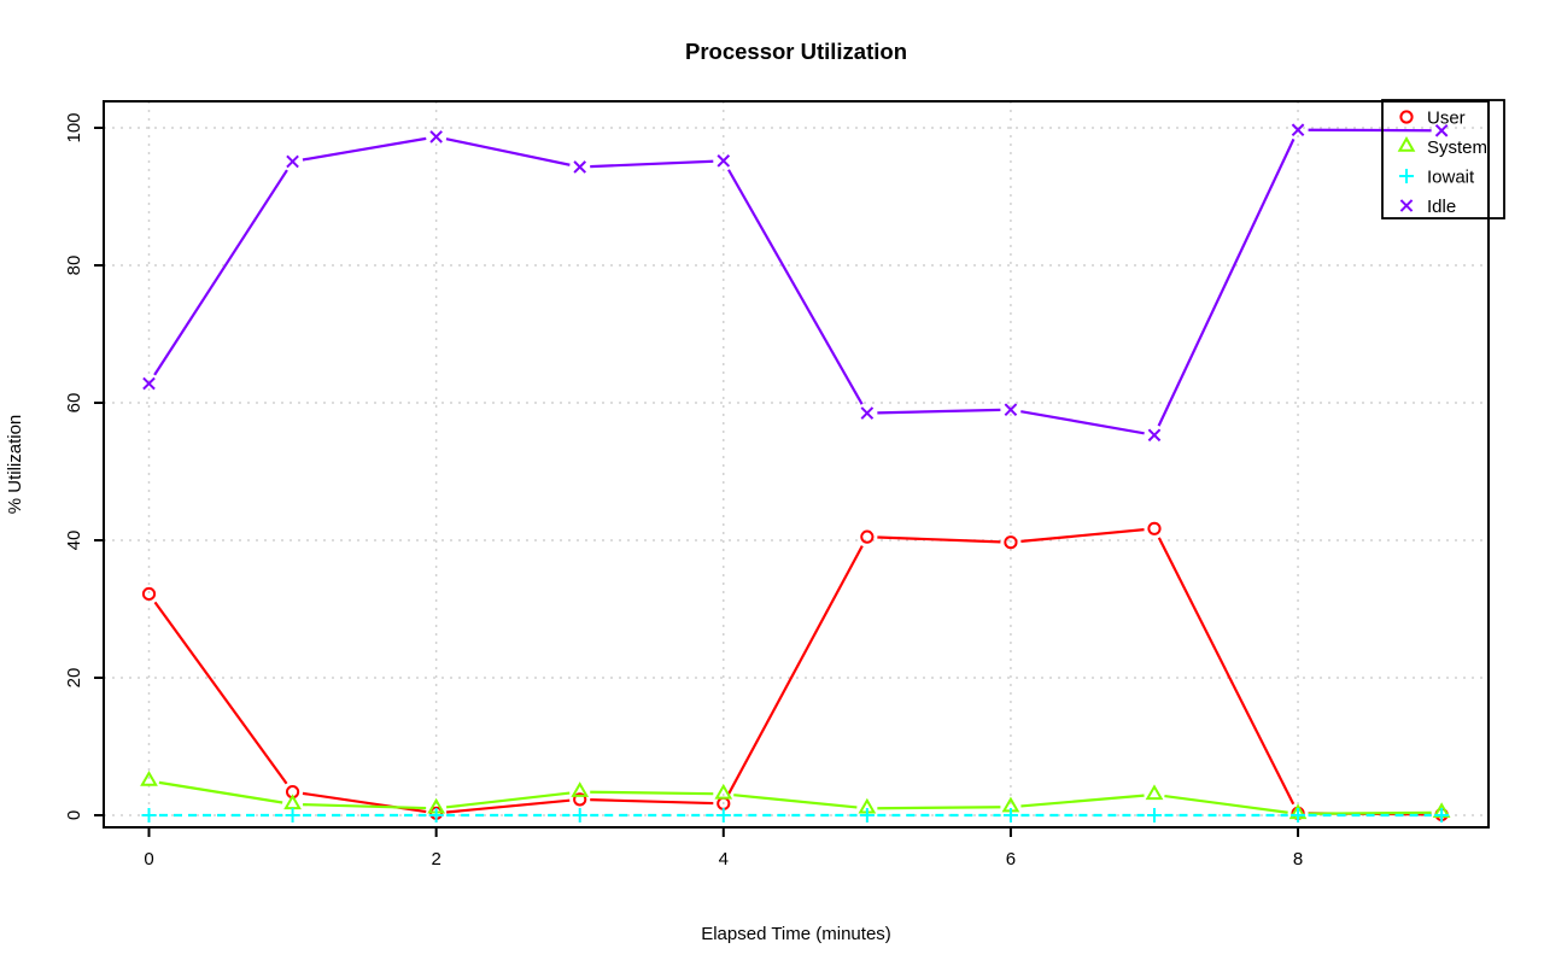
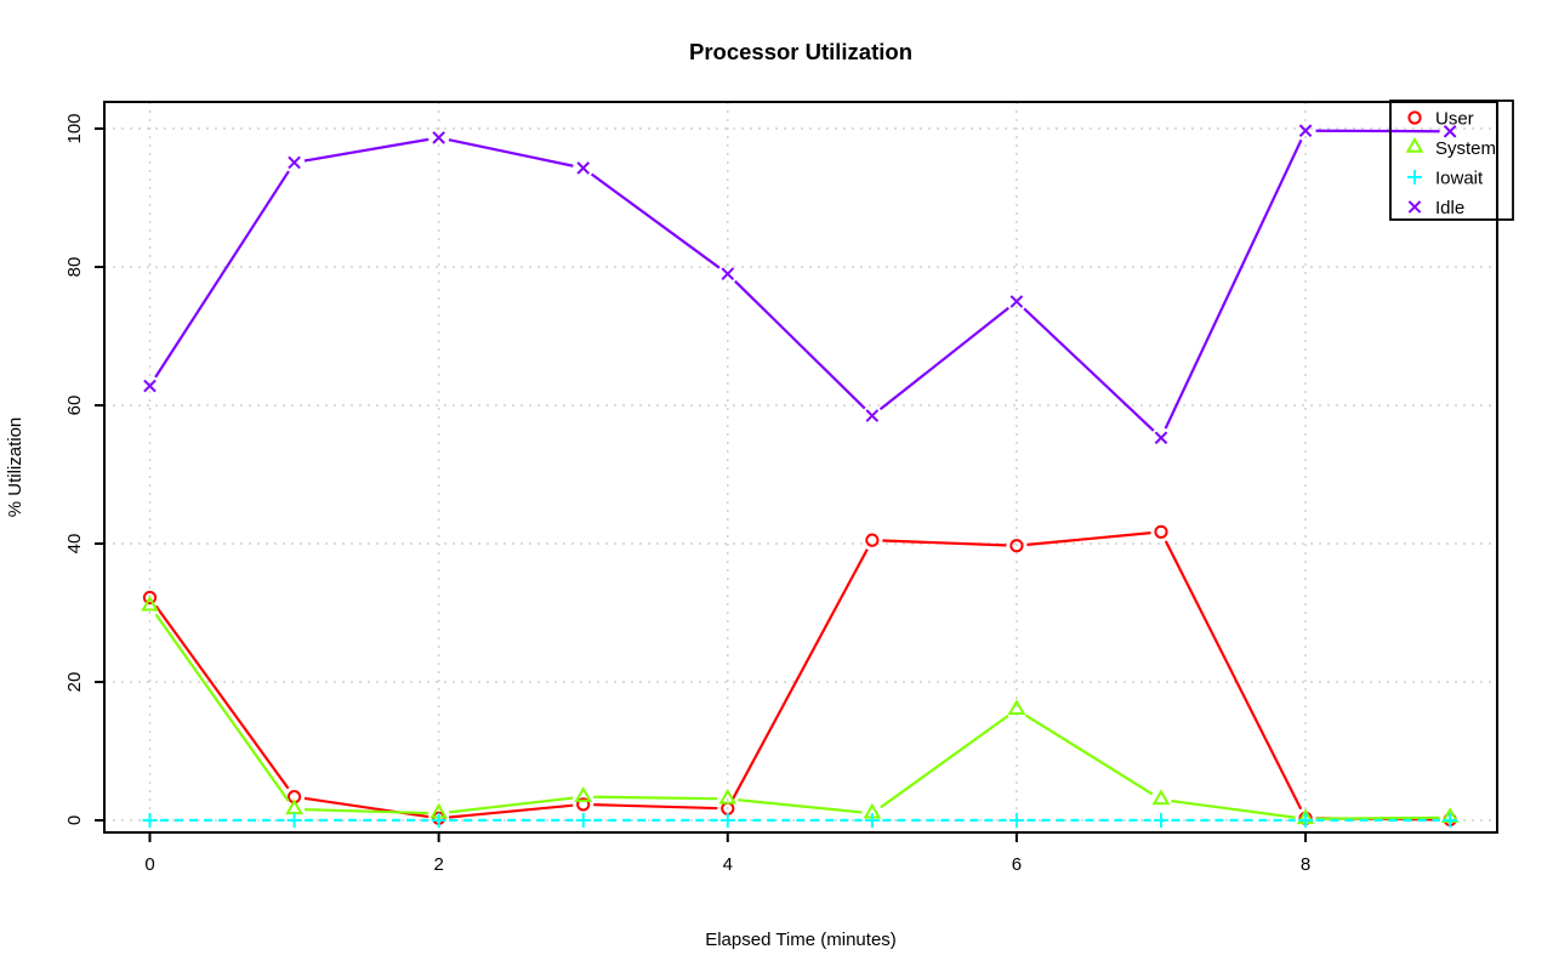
System/0: 5 -> 31
Idle/4: 95 -> 79
System/6: 1 -> 16
Idle/6: 59 -> 75
